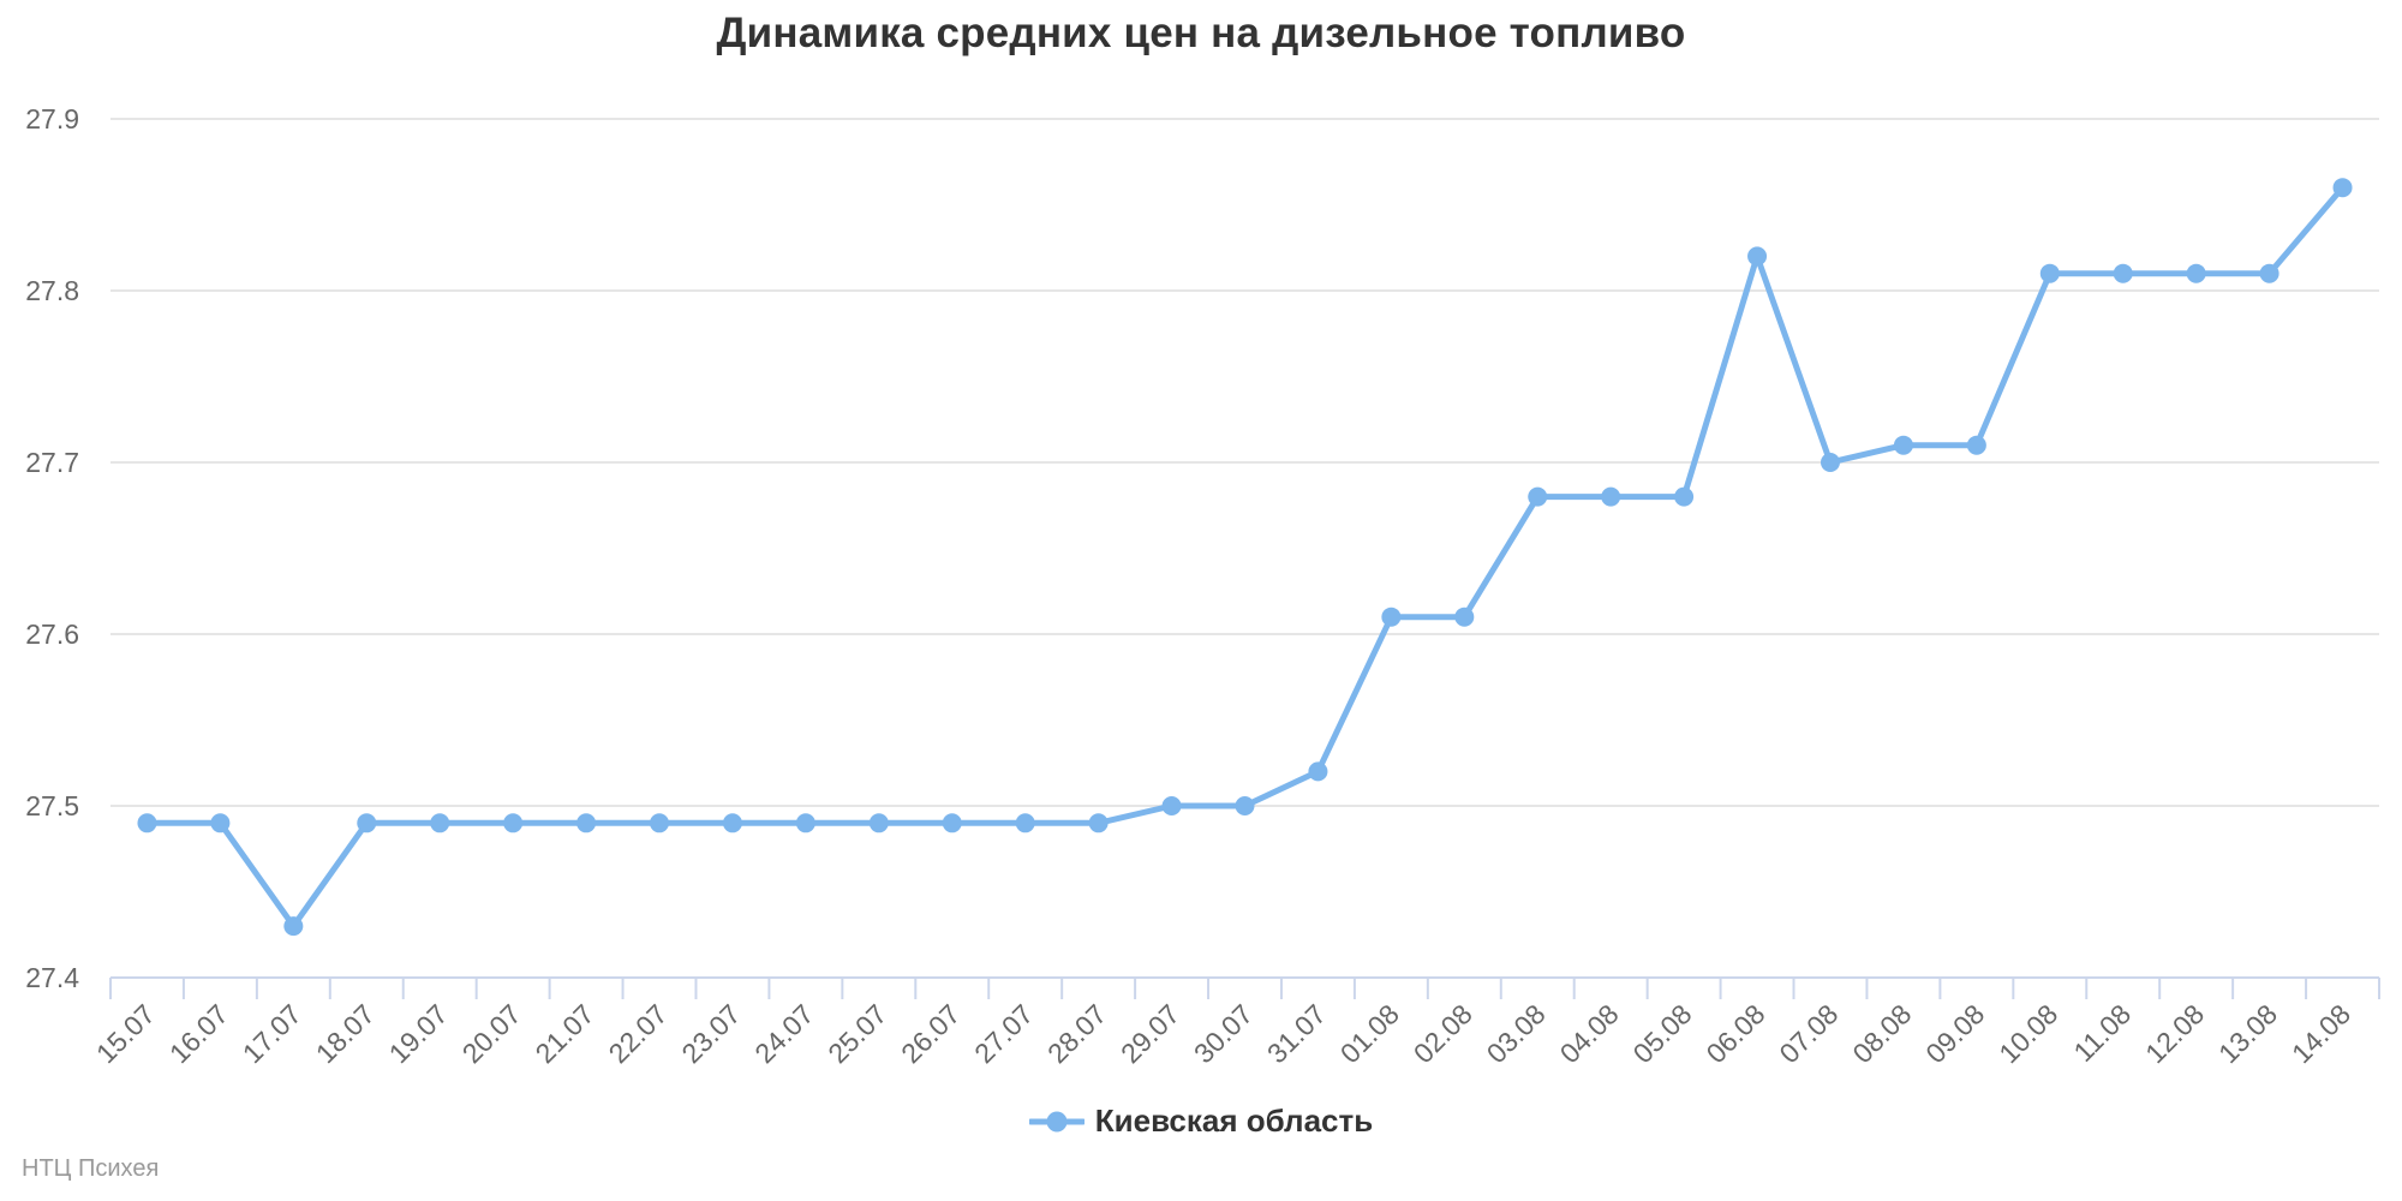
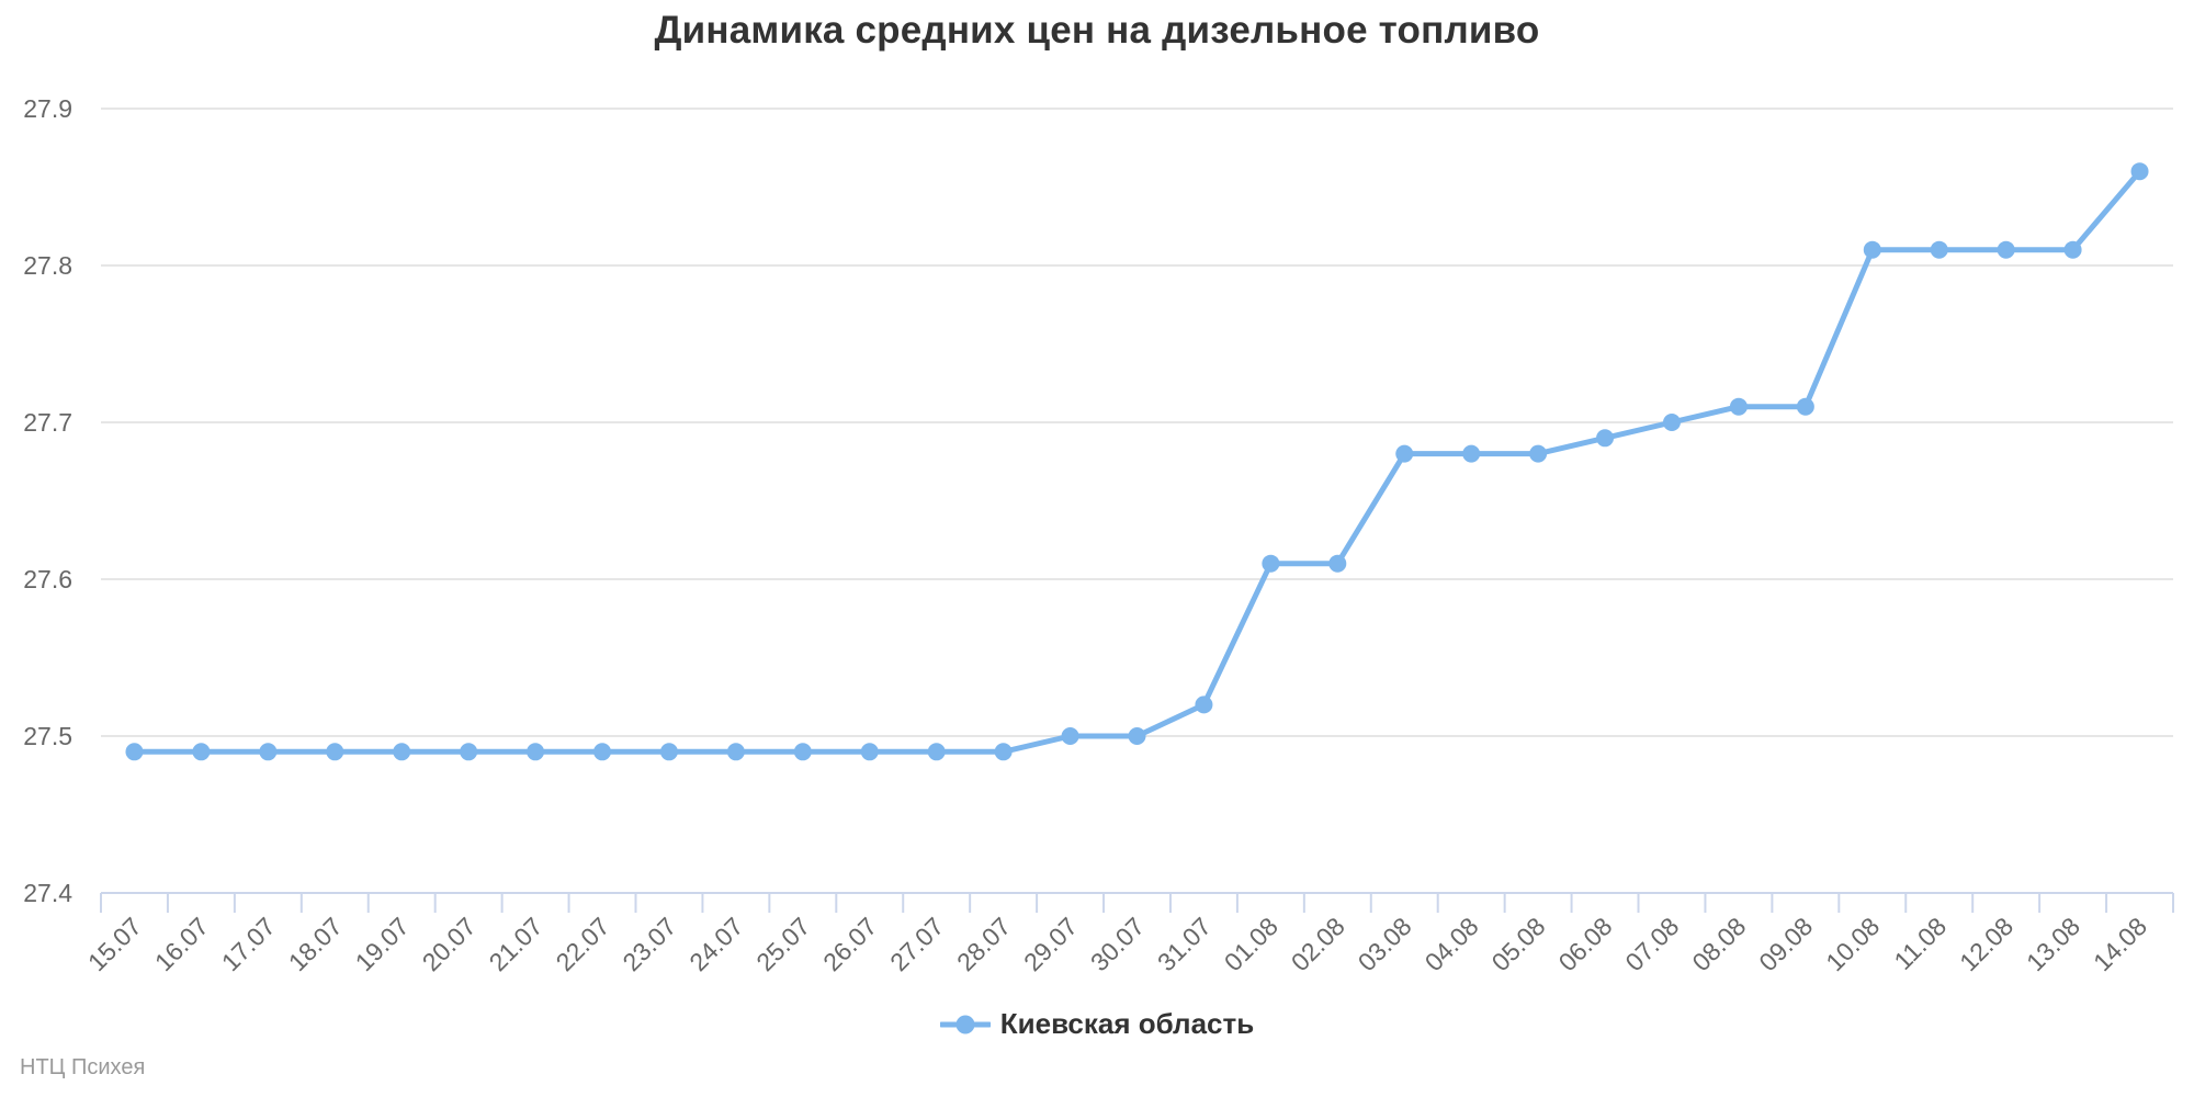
17.07: 27.43 -> 27.49
06.08: 27.82 -> 27.69
